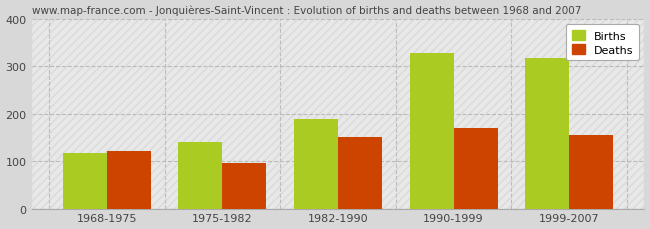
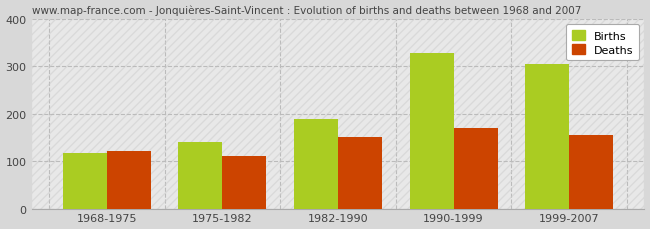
Deaths/1975-1982: 95 -> 110
Births/1999-2007: 317 -> 305
